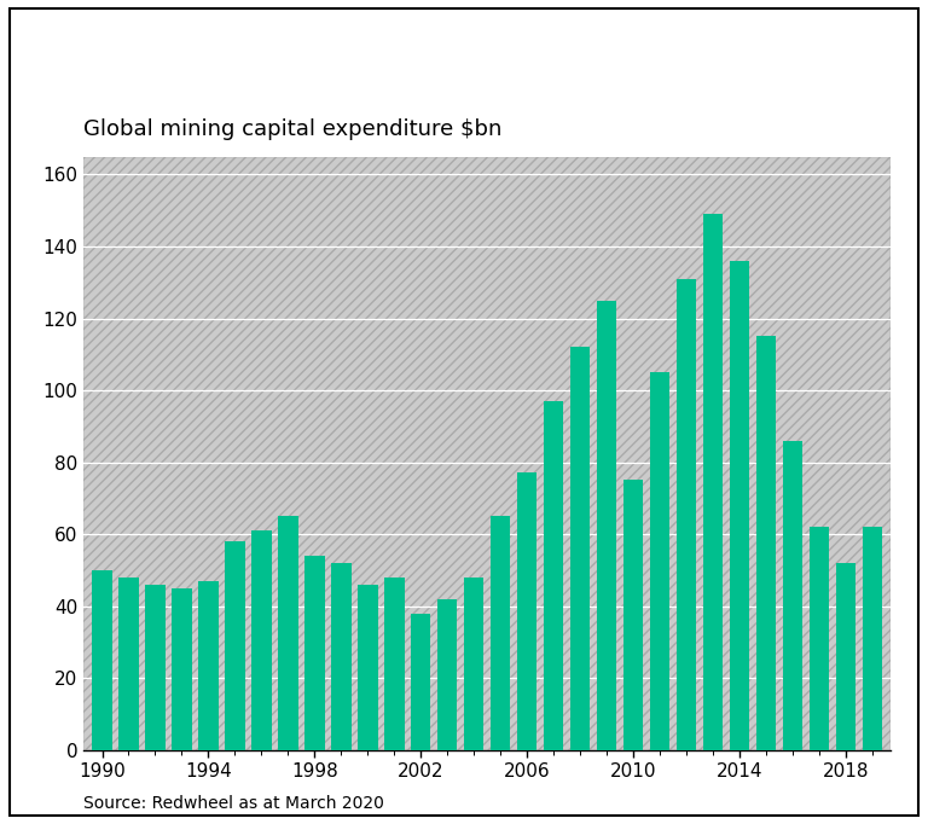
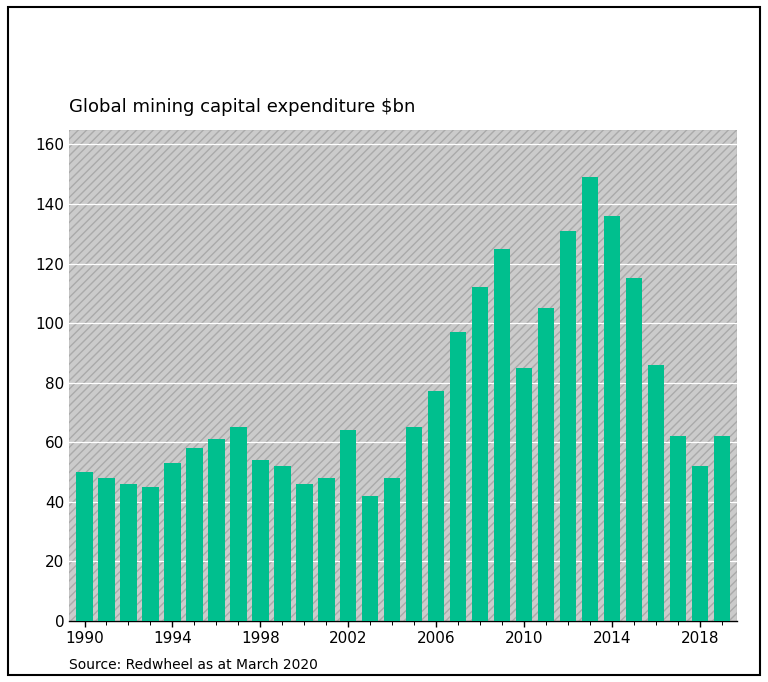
1994: 47 -> 53
2002: 38 -> 64
2010: 75 -> 85
